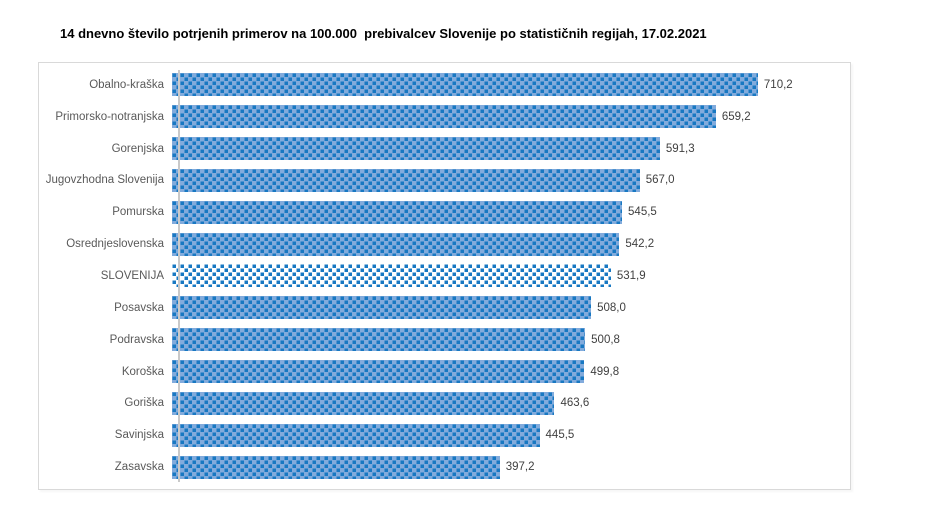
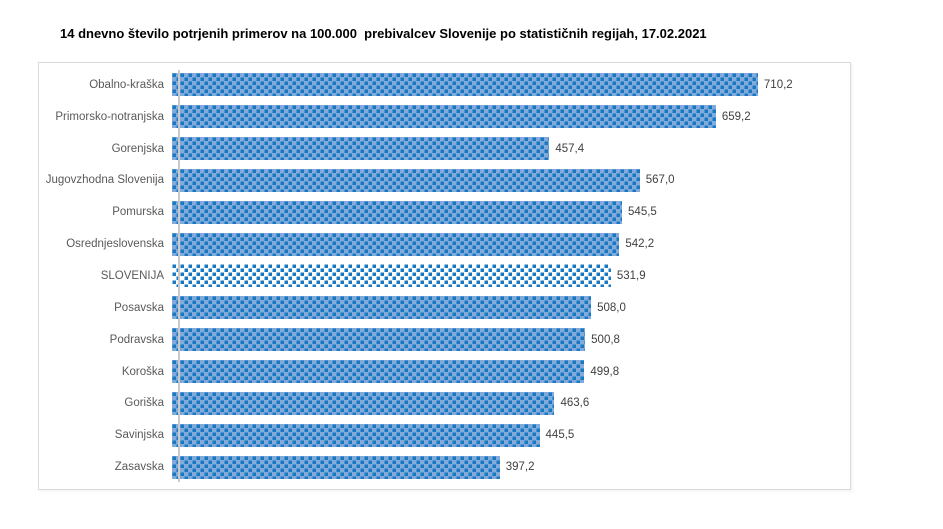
Gorenjska: 591,3 -> 457,4
